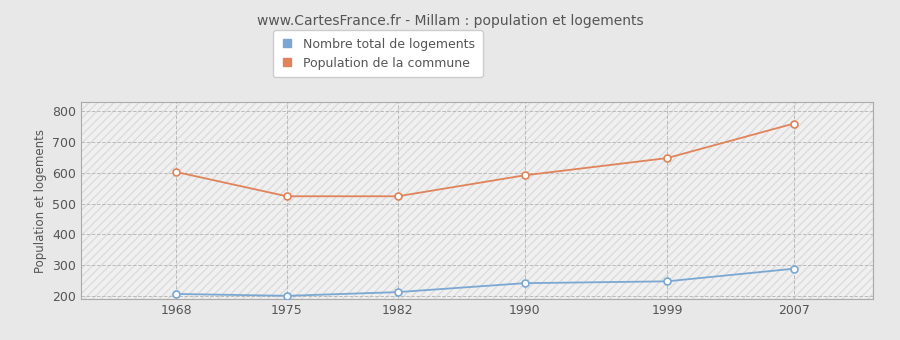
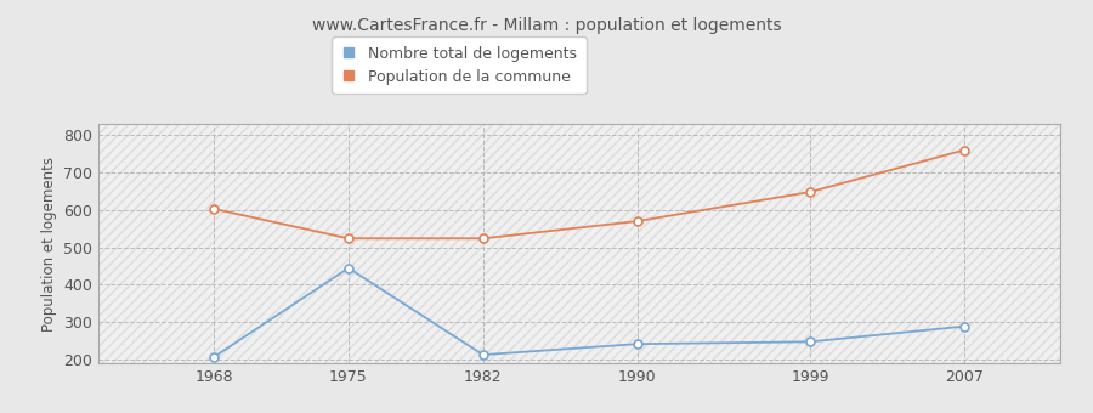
Nombre total de logements/1975: 201 -> 445
Population de la commune/1990: 592 -> 570
